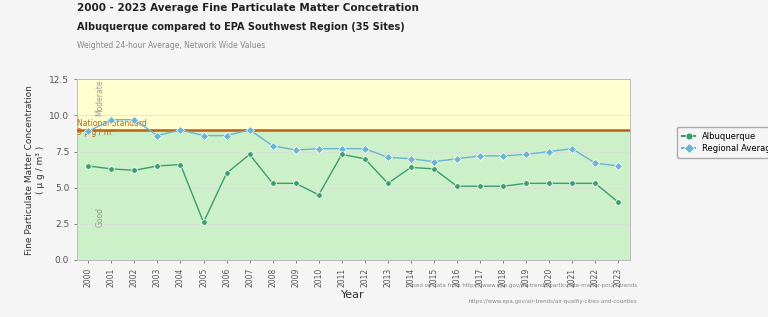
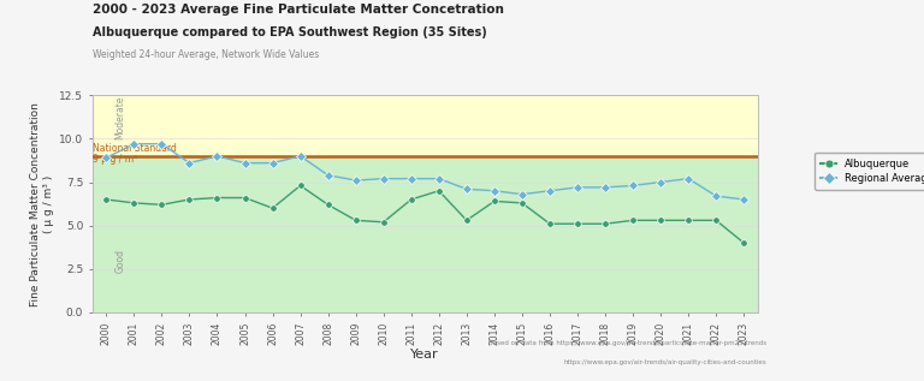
Albuquerque/2005: 2.6 -> 6.6
Albuquerque/2008: 5.3 -> 6.2
Albuquerque/2010: 4.5 -> 5.2
Albuquerque/2011: 7.3 -> 6.5
